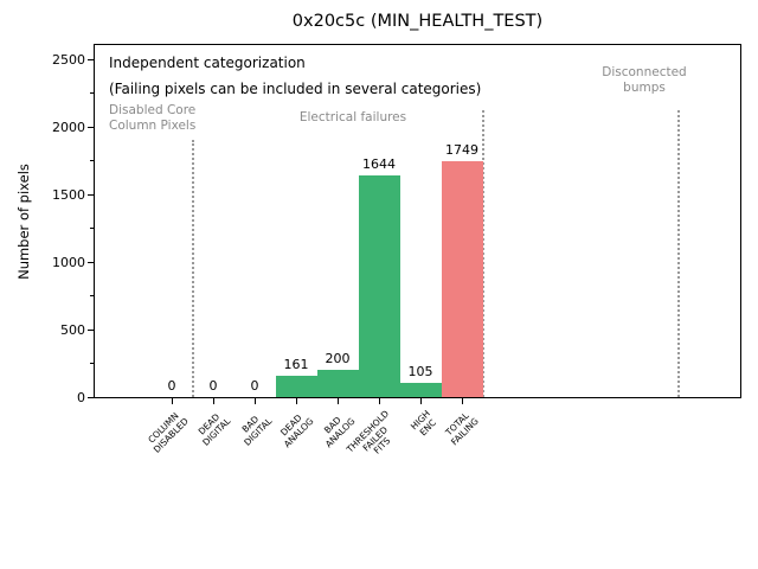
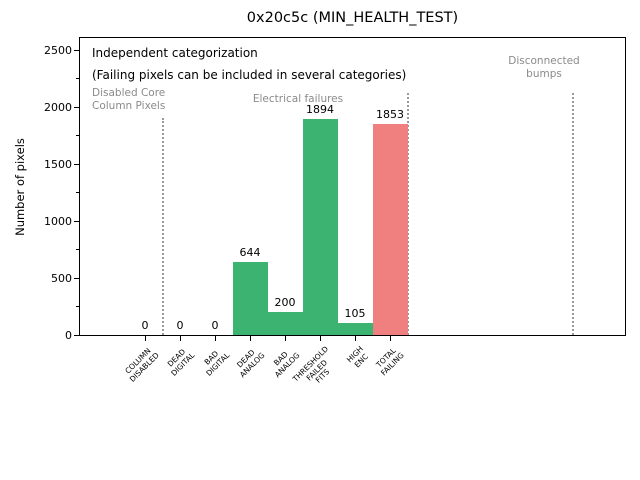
DEAD ANALOG: 161 -> 644
THRESHOLD FAILED FITS: 1644 -> 1894
TOTAL FAILING: 1749 -> 1853
